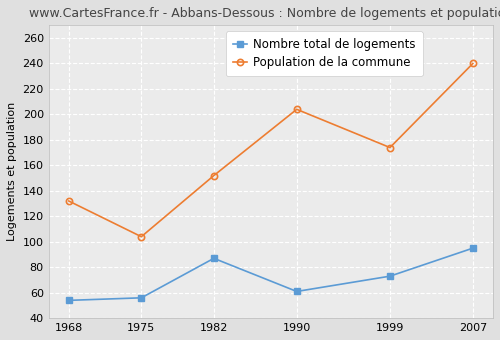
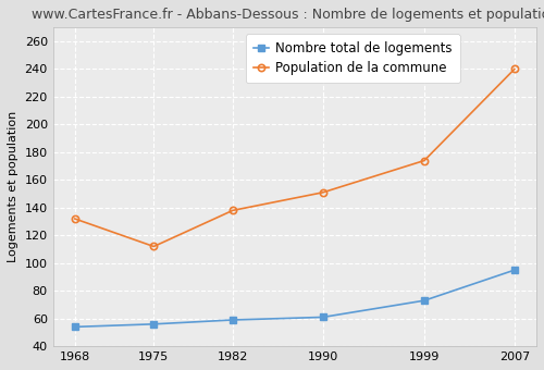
Population de la commune/1975: 104 -> 112
Nombre total de logements/1982: 87 -> 59
Population de la commune/1982: 152 -> 138
Population de la commune/1990: 204 -> 151
